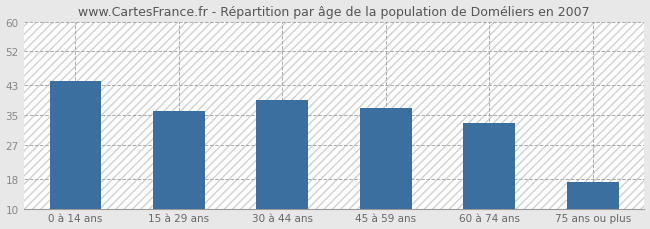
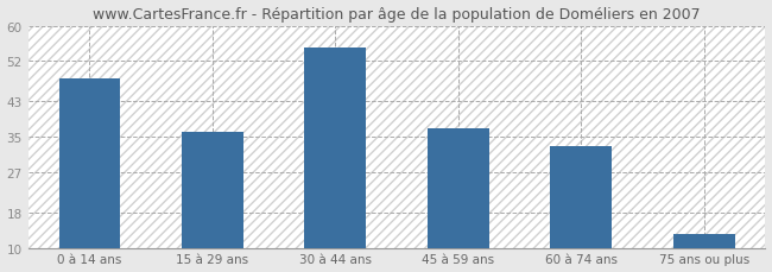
0 à 14 ans: 44 -> 48
30 à 44 ans: 39 -> 55
75 ans ou plus: 17 -> 13
